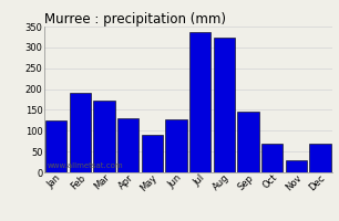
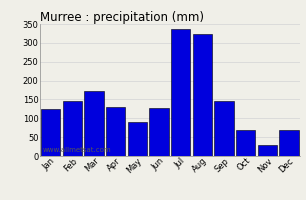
Feb: 190 -> 145
